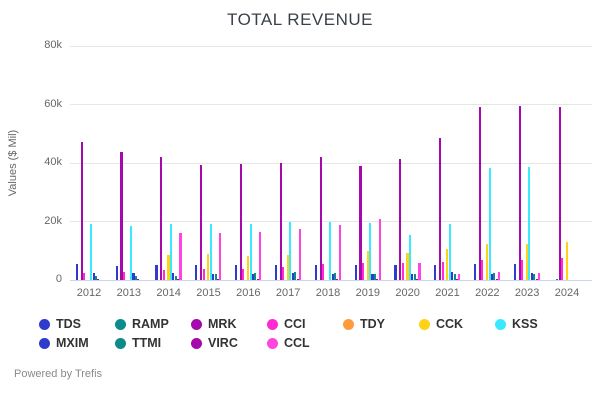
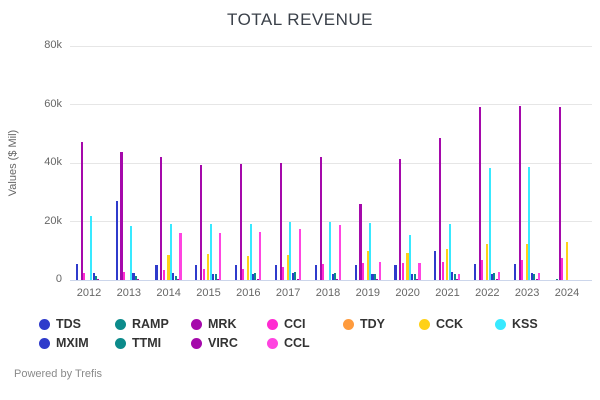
KSS/2012: 19k -> 22k
TDS/2013: 5k -> 27k
MRK/2019: 39k -> 26k
CCL/2019: 21k -> 6k
TDS/2021: 5k -> 10k
